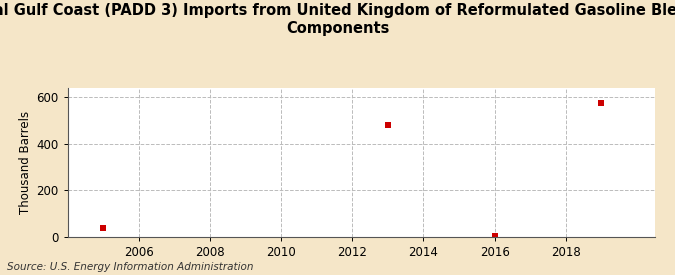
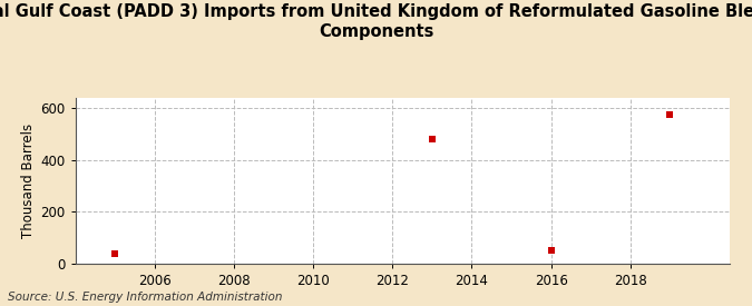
2016: 4 -> 50
